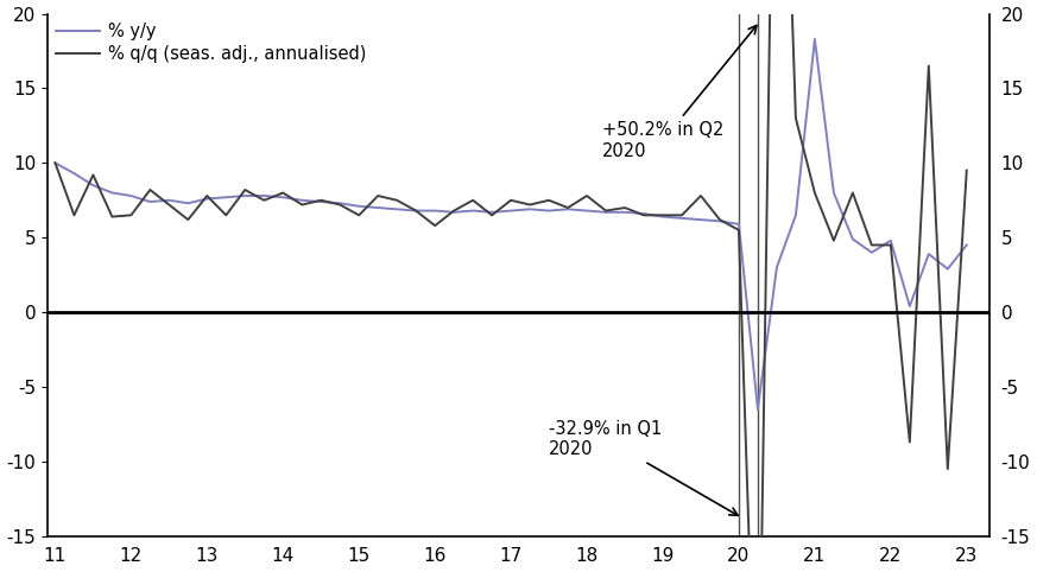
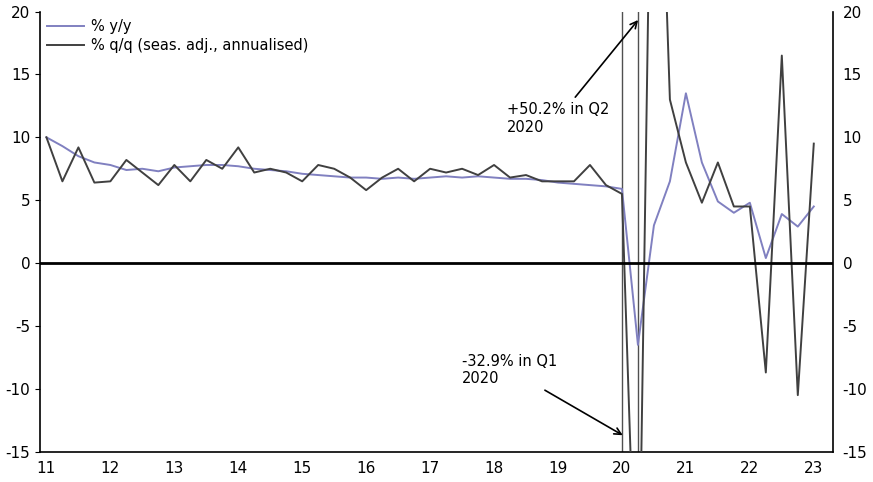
% q/q (seas. adj., annualised)/14: 8.0 -> 9.2
% y/y/21: 18.3 -> 13.5
